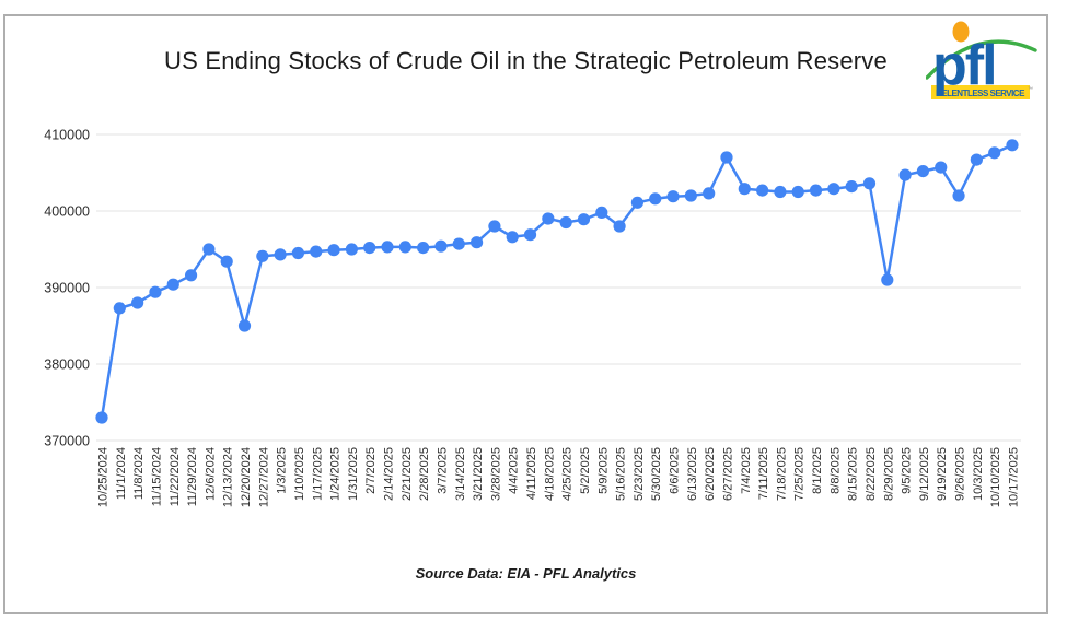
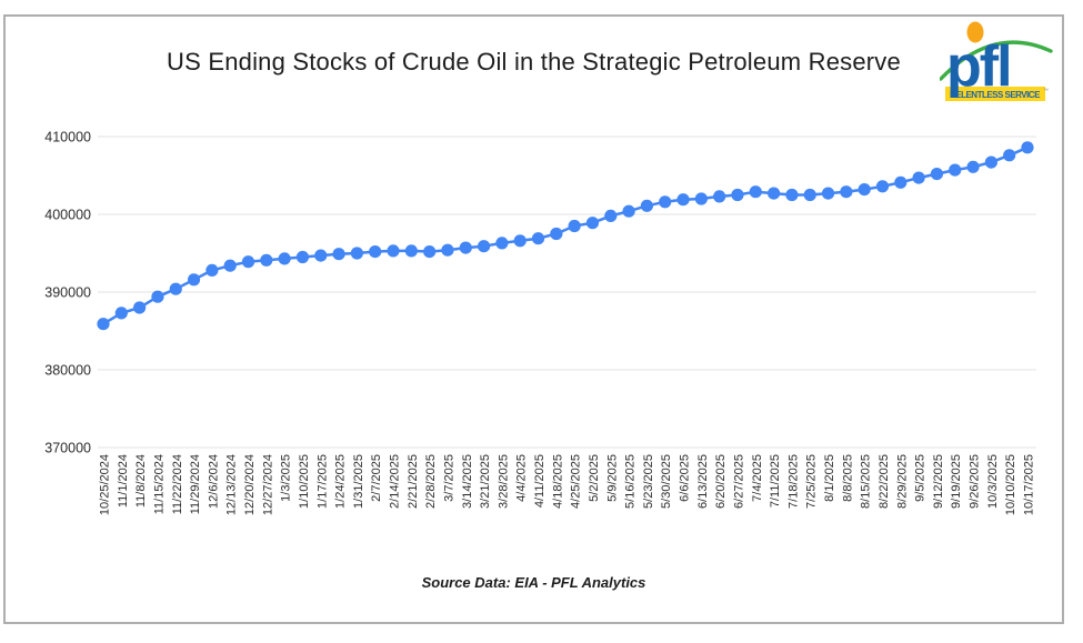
10/25/2024: 373000 -> 386000
12/6/2024: 395000 -> 393000
12/20/2024: 385000 -> 394000
3/28/2025: 398000 -> 396000
4/18/2025: 399000 -> 398000
5/16/2025: 398000 -> 400000
6/27/2025: 407000 -> 402000
8/29/2025: 391000 -> 404000
9/26/2025: 402000 -> 406000
